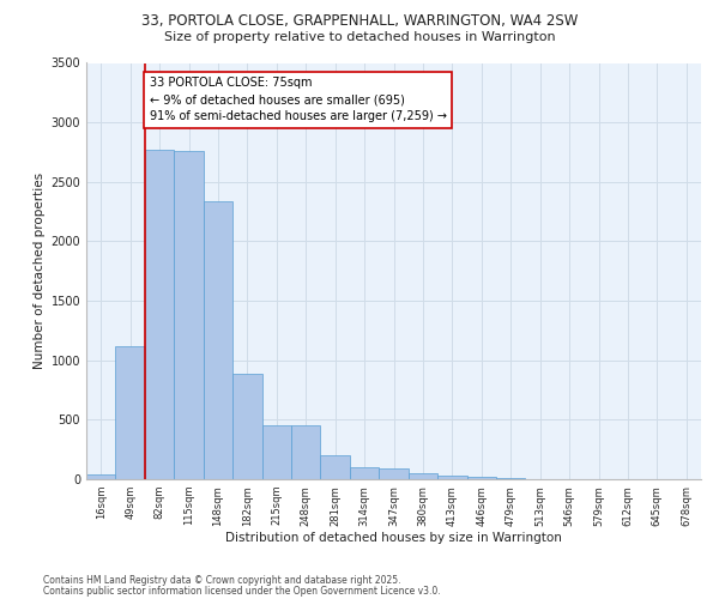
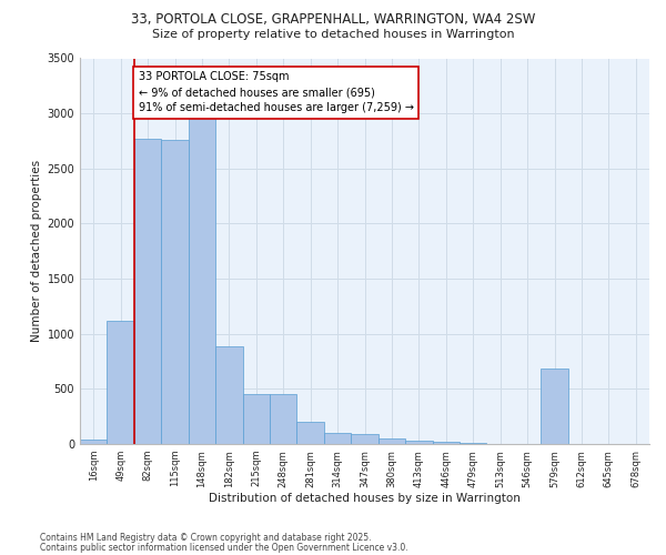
148sqm: 2340 -> 2960
579sqm: 0 -> 680
